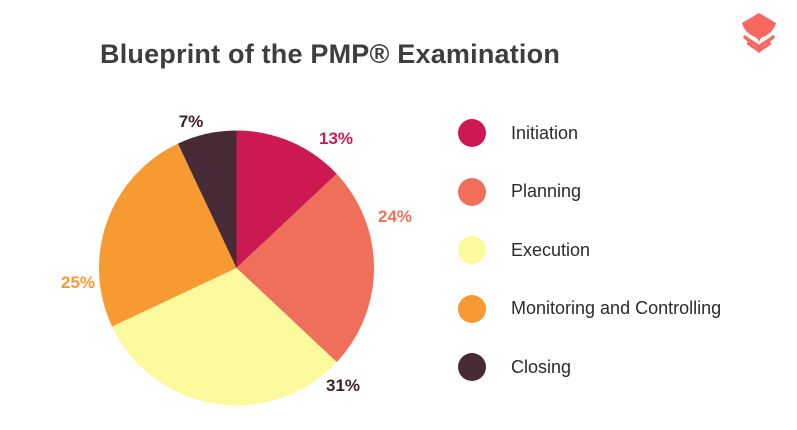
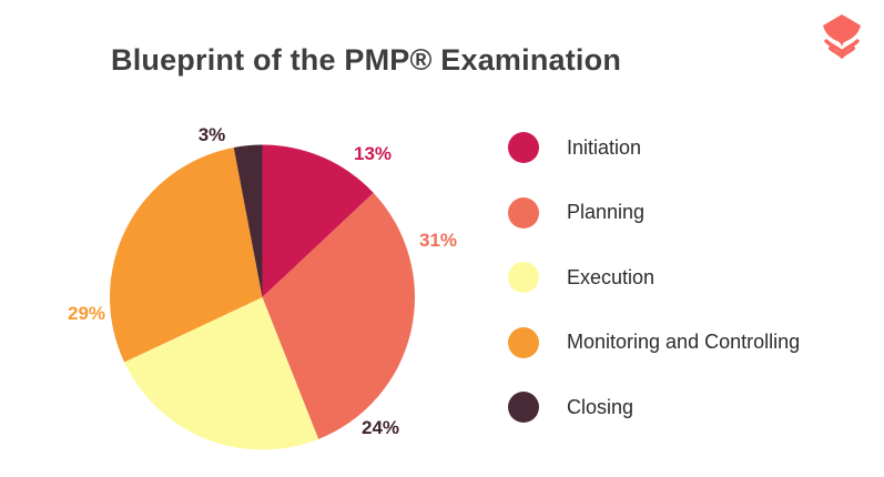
Planning: 24% -> 31%
Execution: 31% -> 24%
Monitoring and Controlling: 25% -> 29%
Closing: 7% -> 3%
